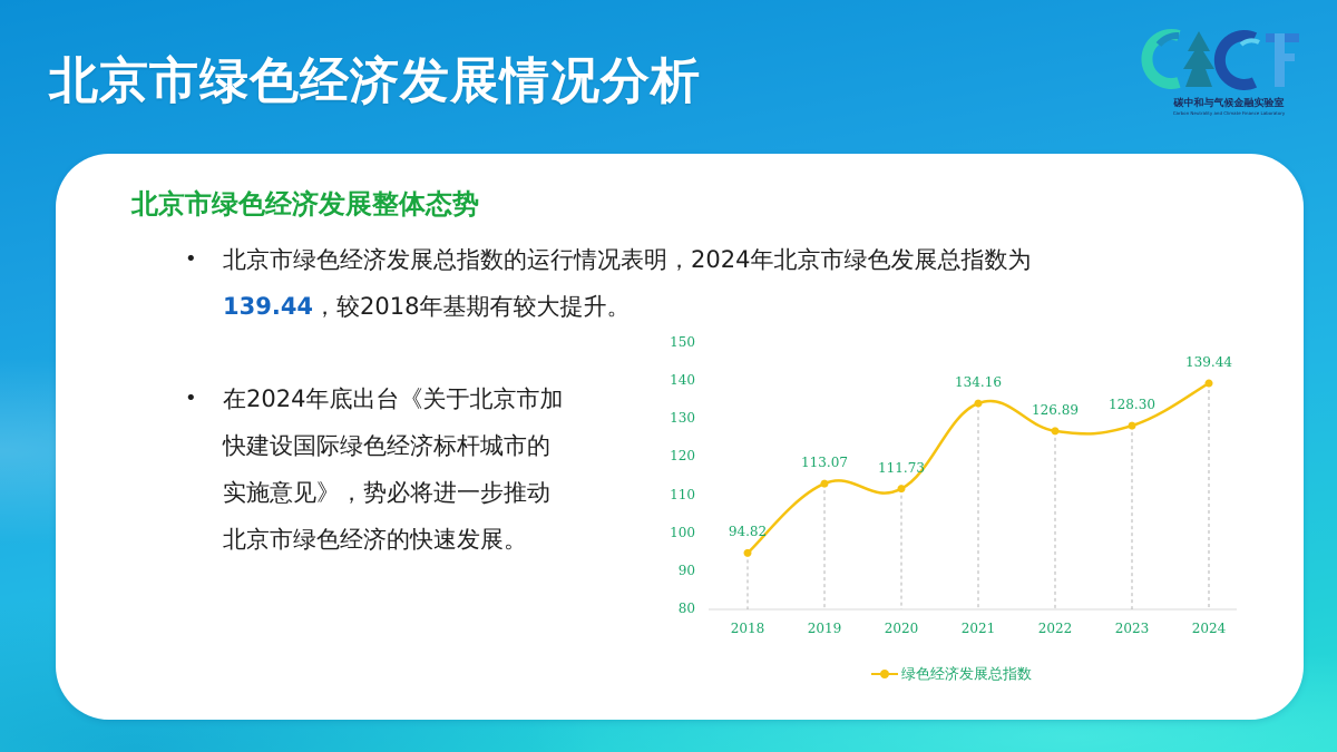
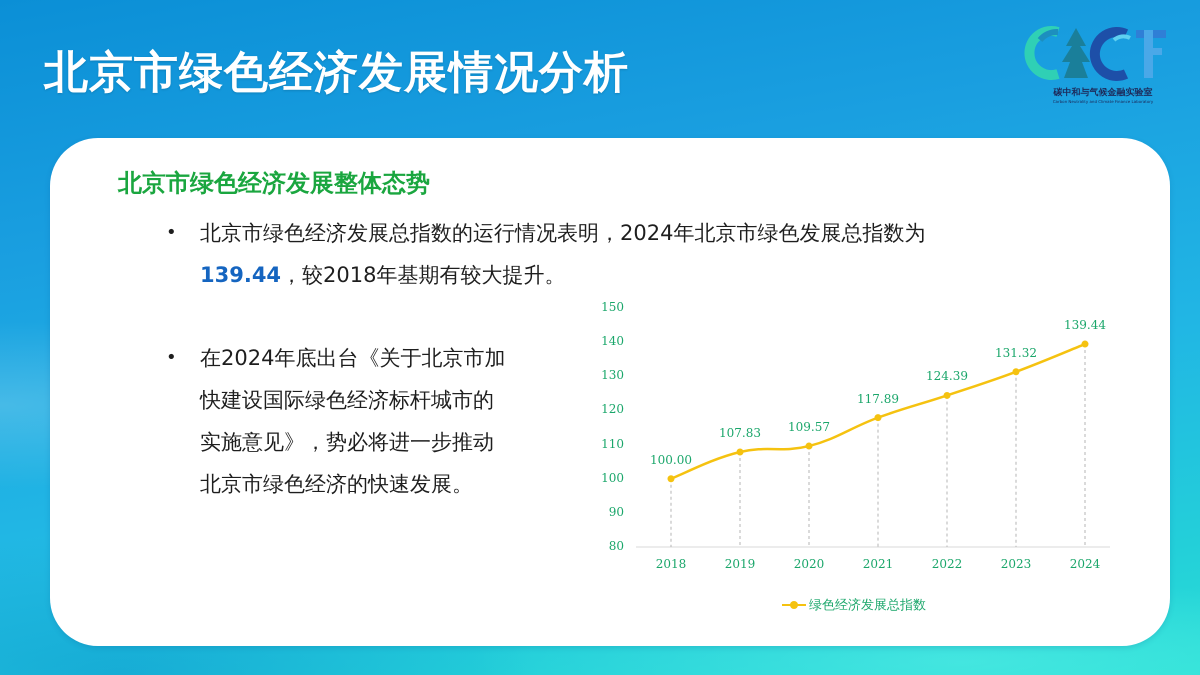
2018: 94.82 -> 100.00
2019: 113.07 -> 107.83
2020: 111.73 -> 109.57
2021: 134.16 -> 117.89
2022: 126.89 -> 124.39
2023: 128.30 -> 131.32
